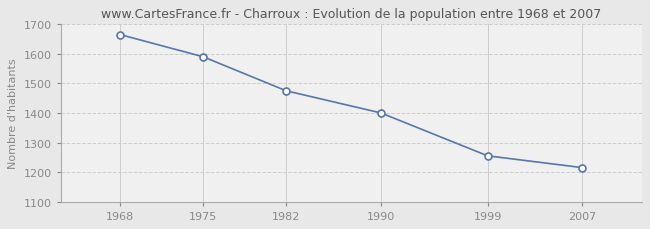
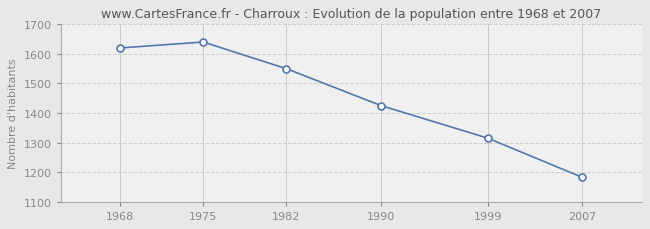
1968: 1665 -> 1620
1975: 1590 -> 1640
1982: 1475 -> 1550
1990: 1400 -> 1425
1999: 1255 -> 1315
2007: 1215 -> 1182
